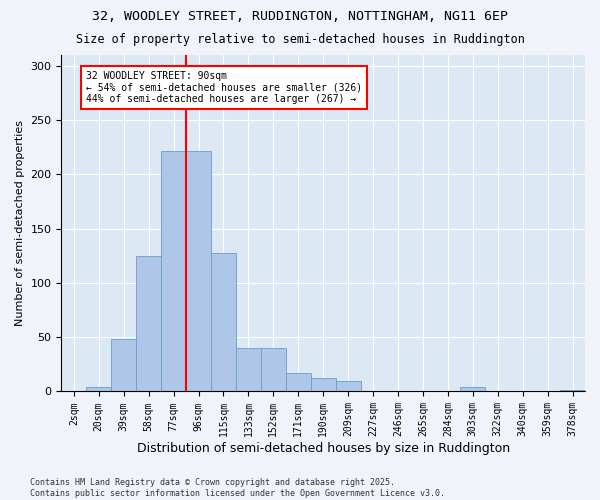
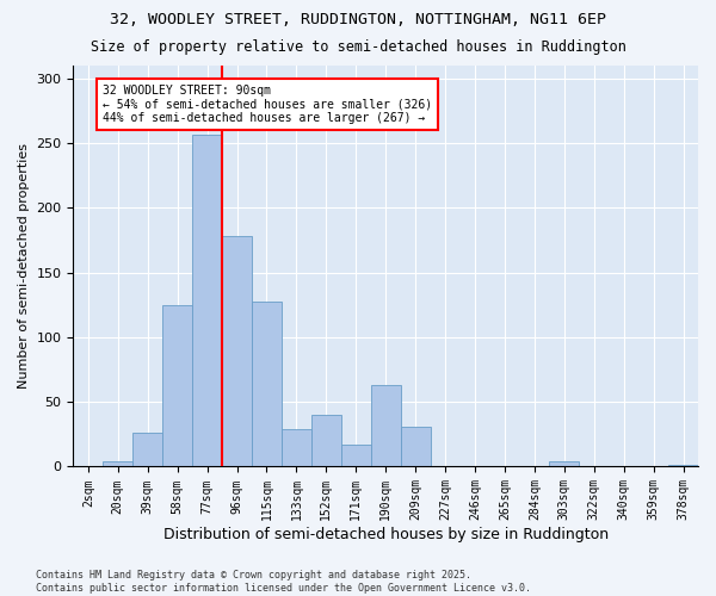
39sqm: 48 -> 26
77sqm: 222 -> 257
96sqm: 222 -> 178
133sqm: 40 -> 29
190sqm: 12 -> 63
209sqm: 10 -> 31
